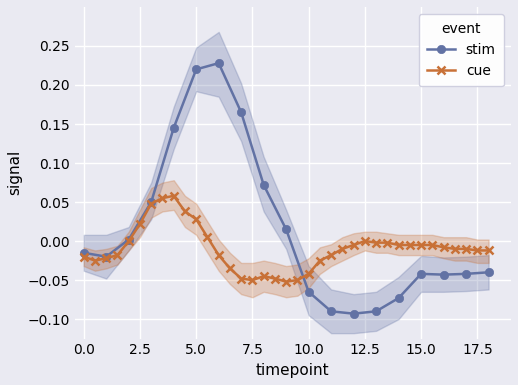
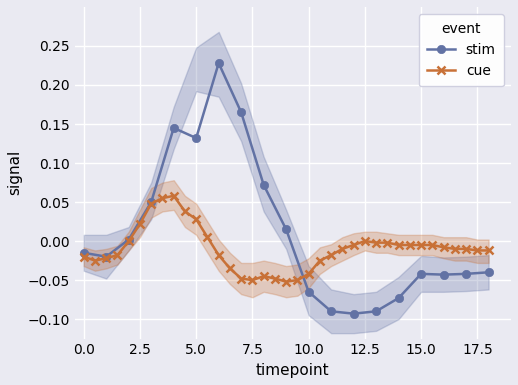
stim/5.0: 0.220 -> 0.132
